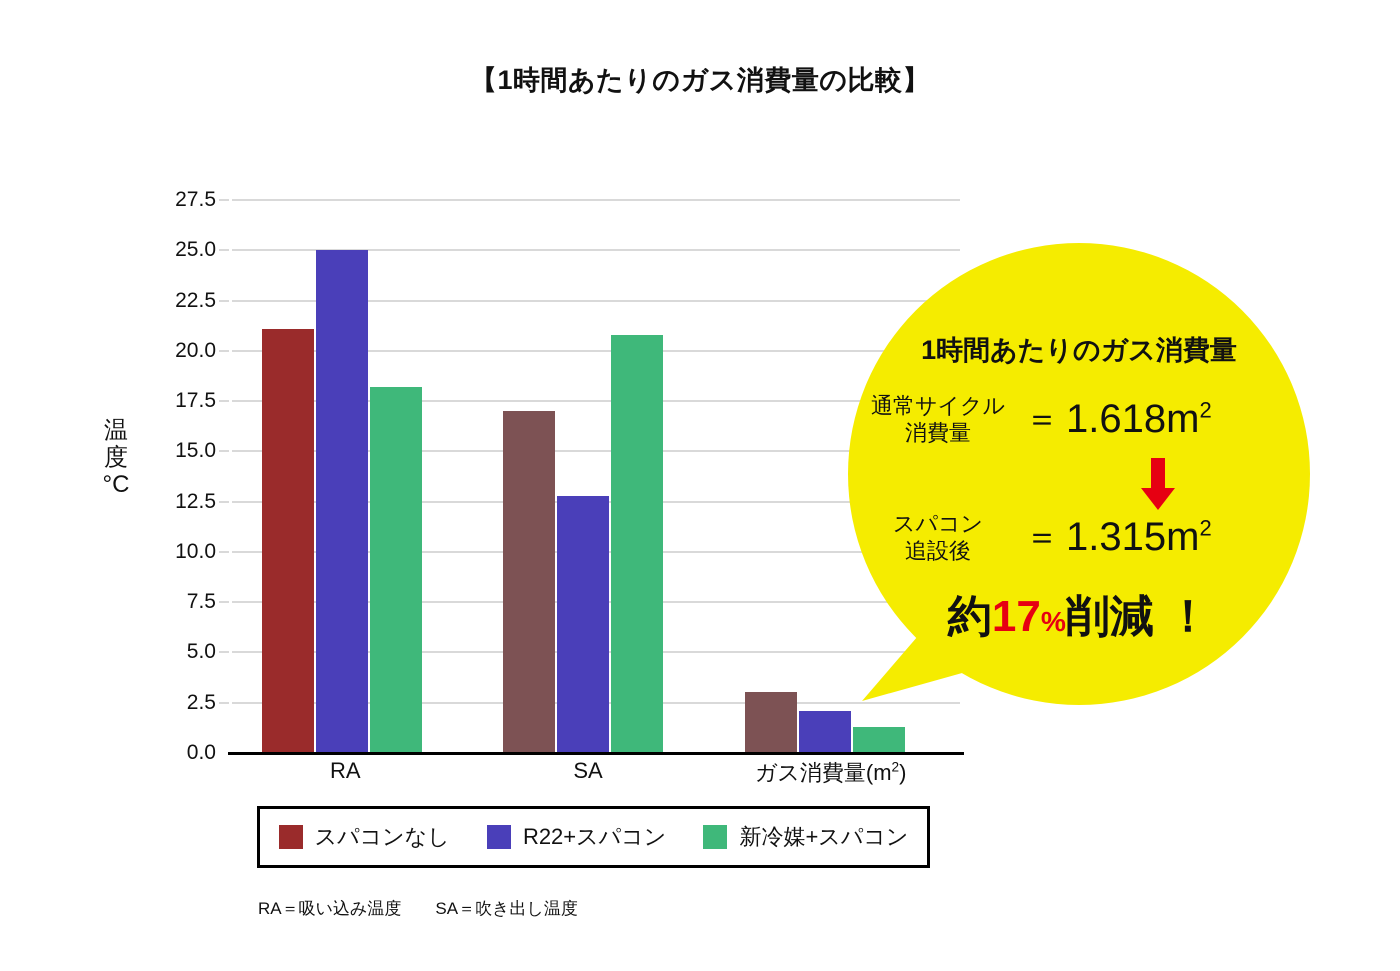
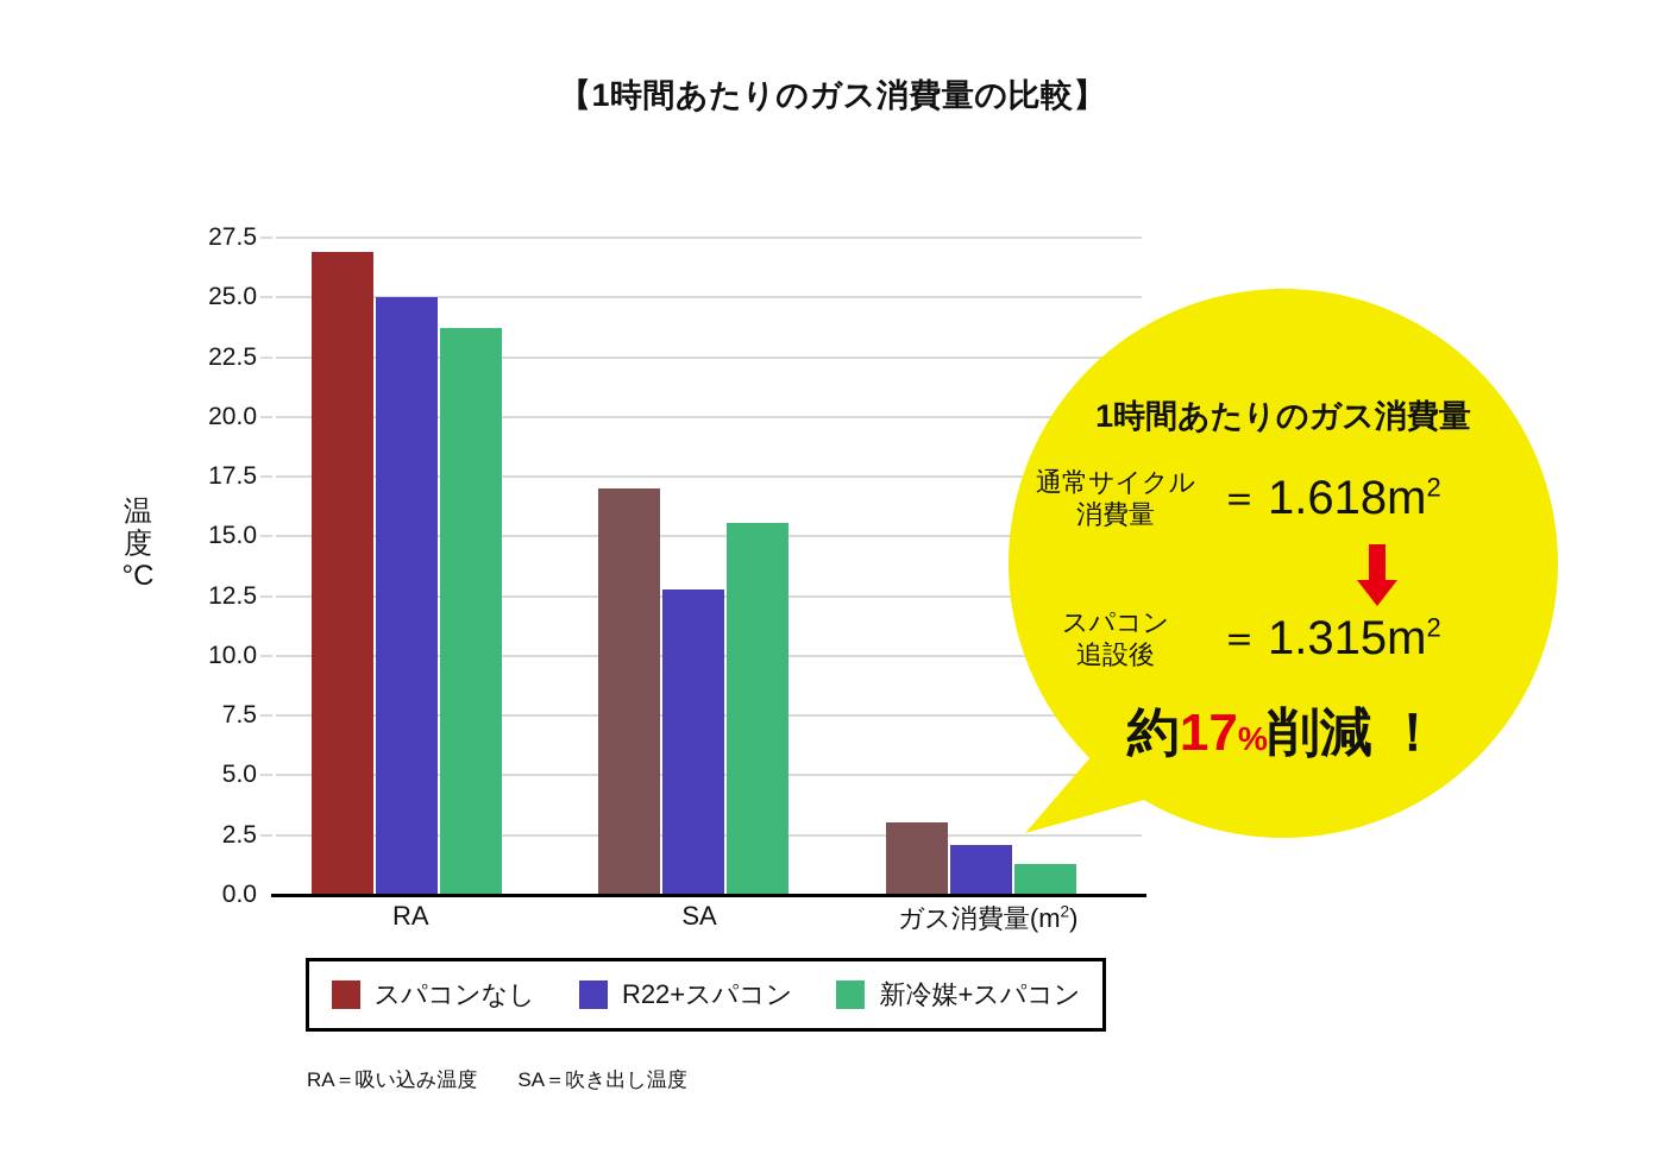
スパコンなし/RA: 21.1 -> 26.9
新冷媒+スパコン/RA: 18.2 -> 23.7
新冷媒+スパコン/SA: 20.8 -> 15.6
